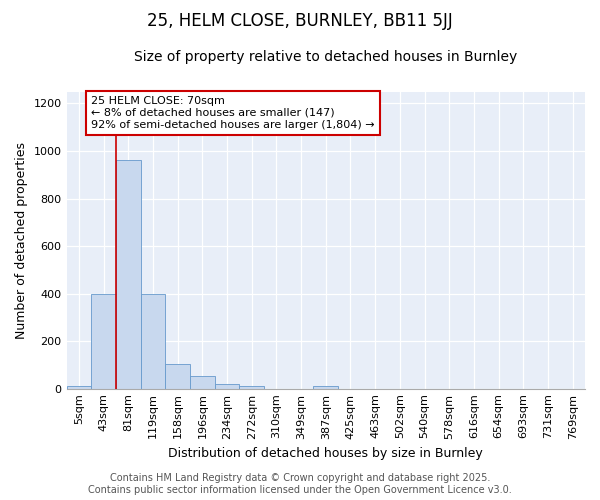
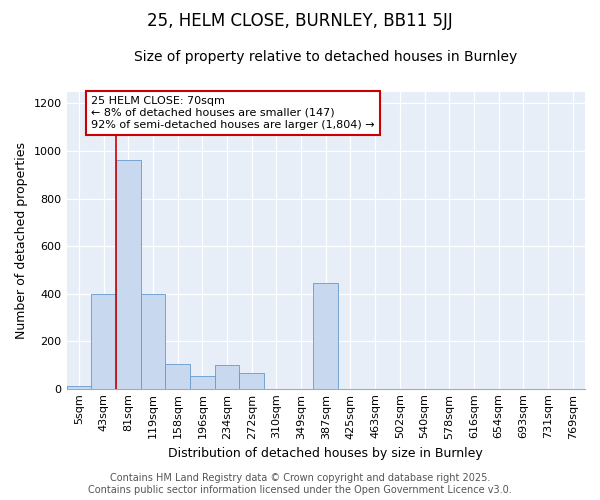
234sqm: 20 -> 100
272sqm: 10 -> 65
387sqm: 10 -> 445
